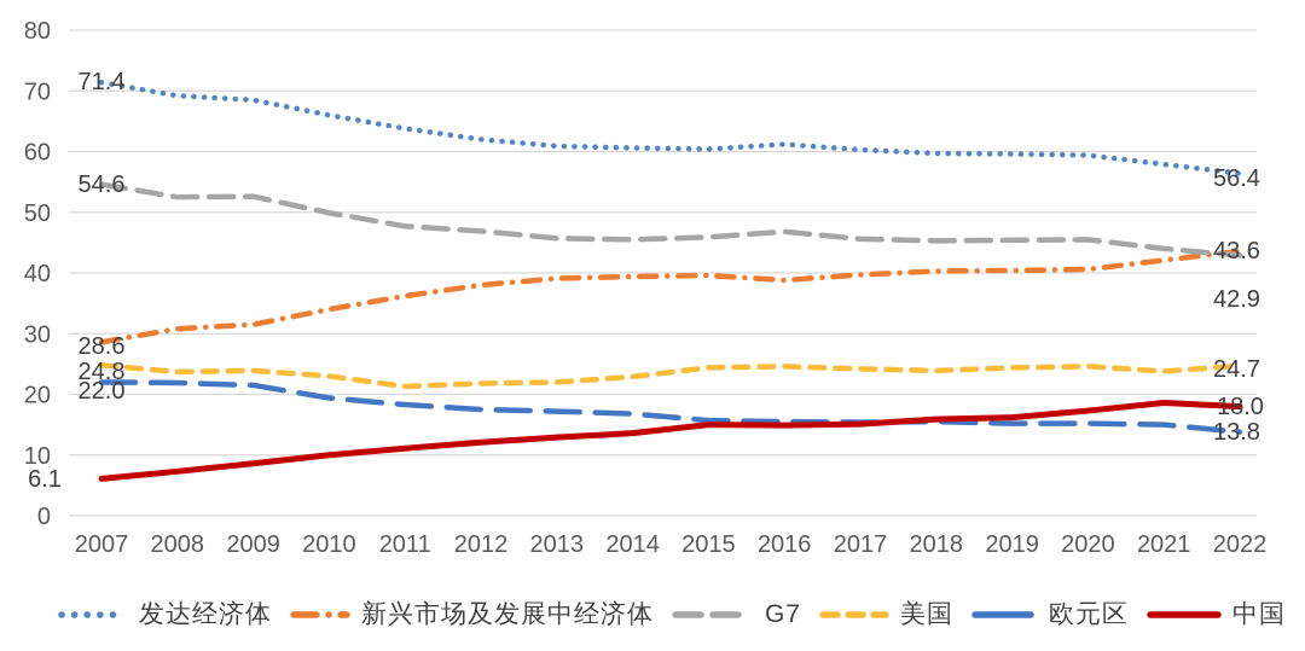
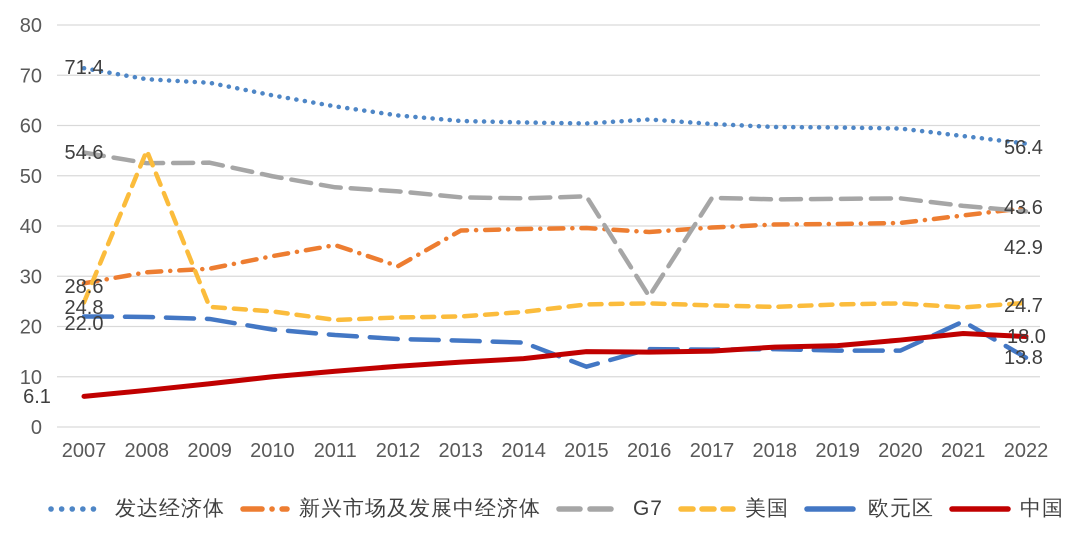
美国/2008: 24 -> 55
新兴市场及发展中经济体/2012: 38 -> 32
欧元区/2015: 16 -> 12
G7/2016: 47 -> 26
欧元区/2021: 15 -> 21
